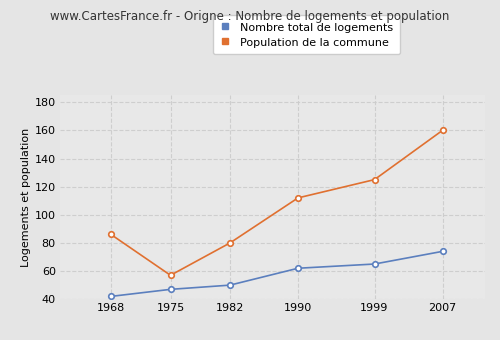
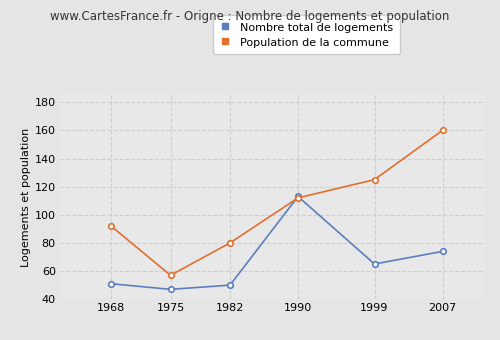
Nombre total de logements/1968: 42 -> 51
Population de la commune/1968: 86 -> 92
Nombre total de logements/1990: 62 -> 113
